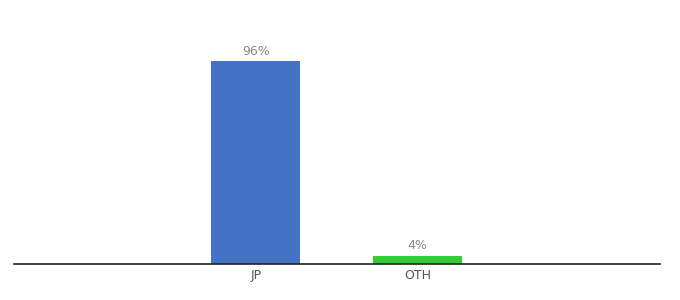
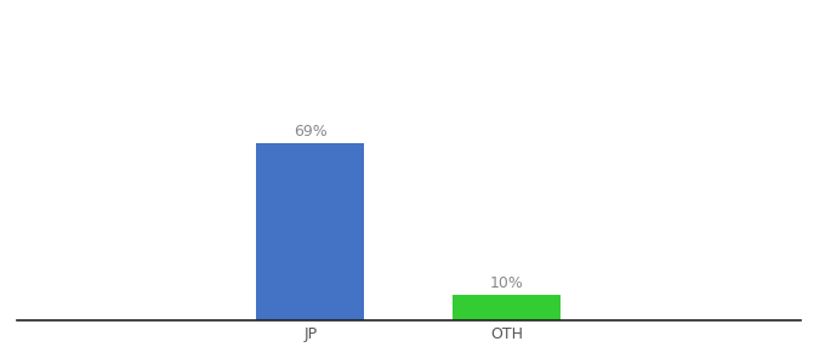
JP: 96% -> 69%
OTH: 4% -> 10%
